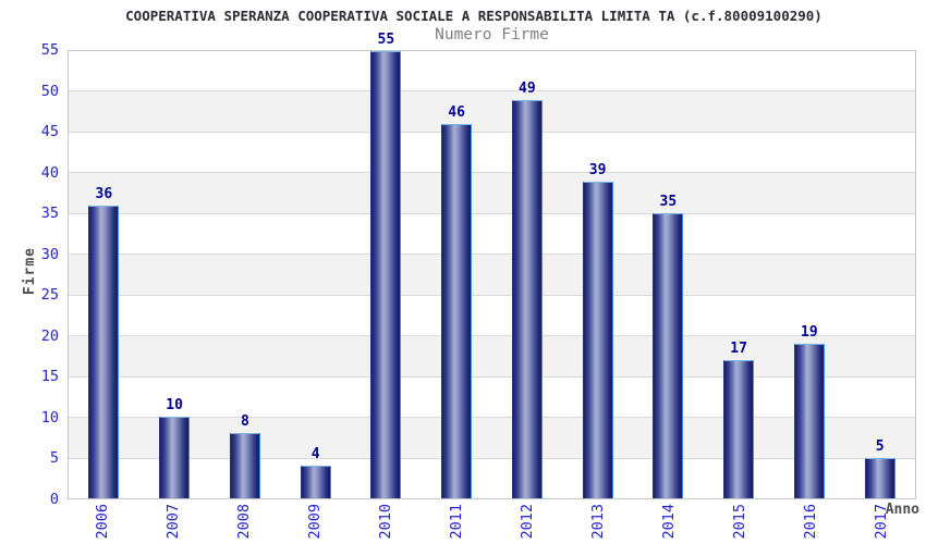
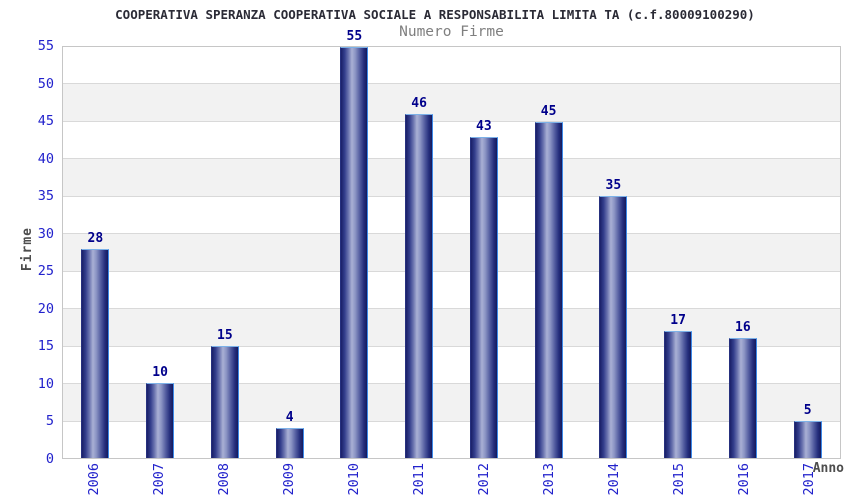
2006: 36 -> 28
2008: 8 -> 15
2012: 49 -> 43
2013: 39 -> 45
2016: 19 -> 16
